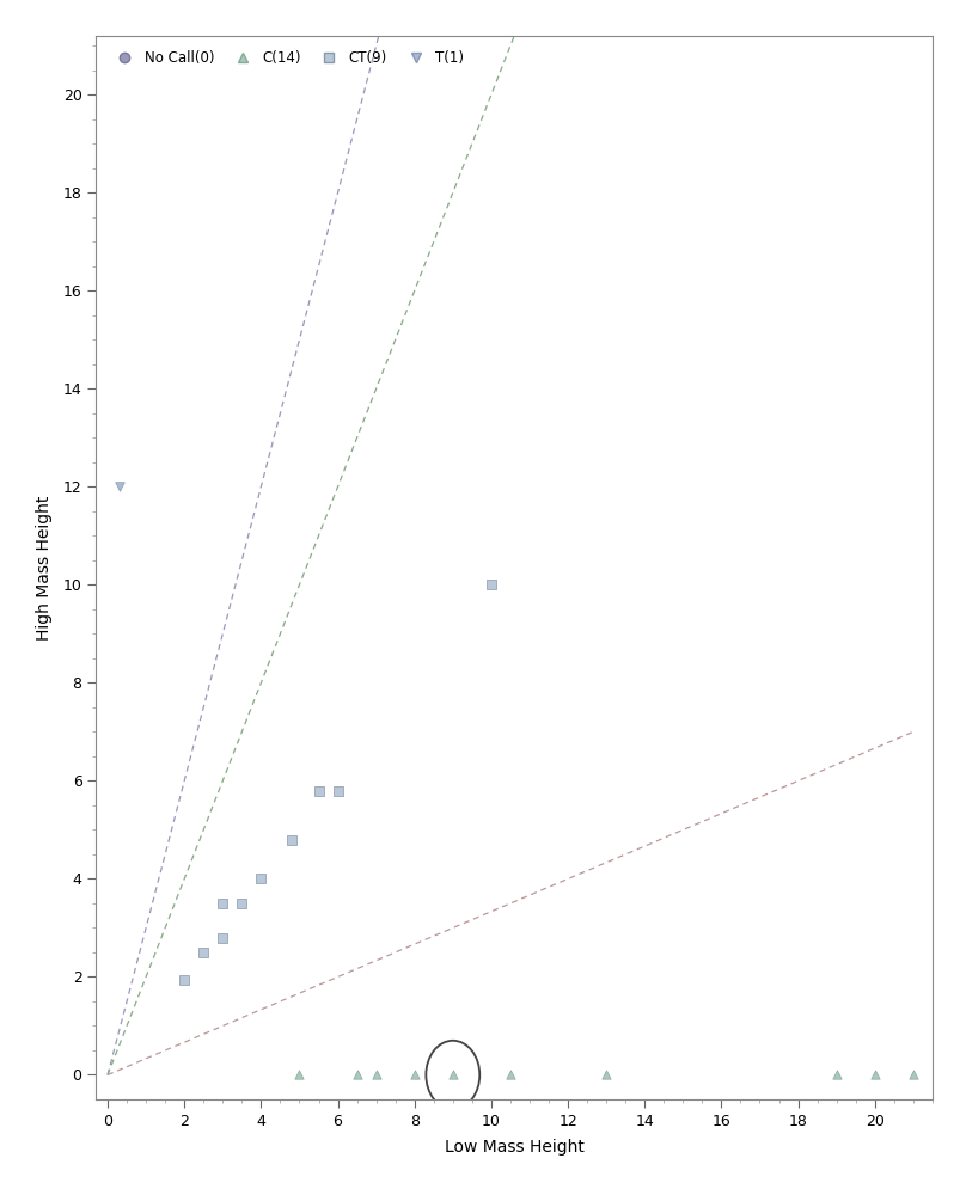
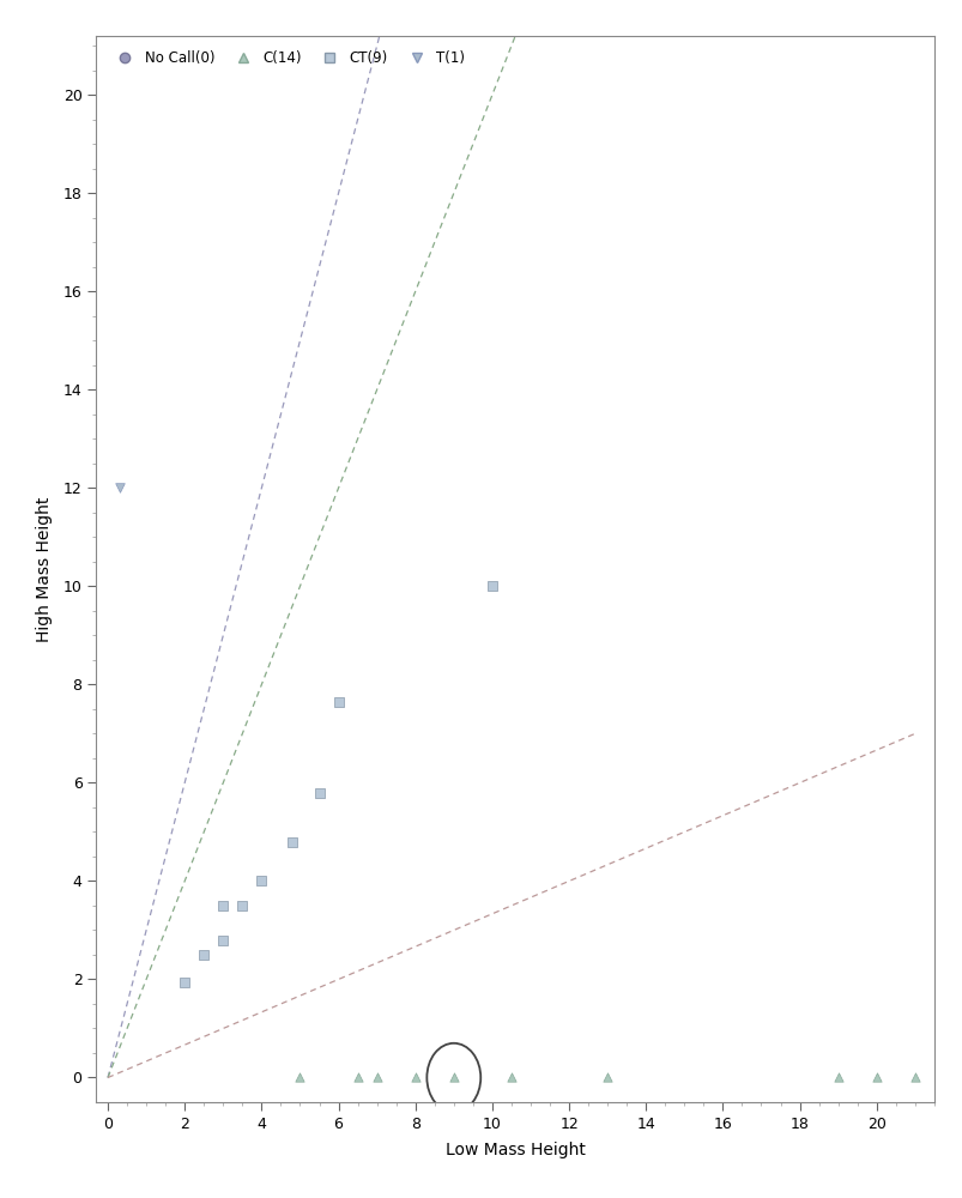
CT(9)/6: 5.80 -> 7.65
